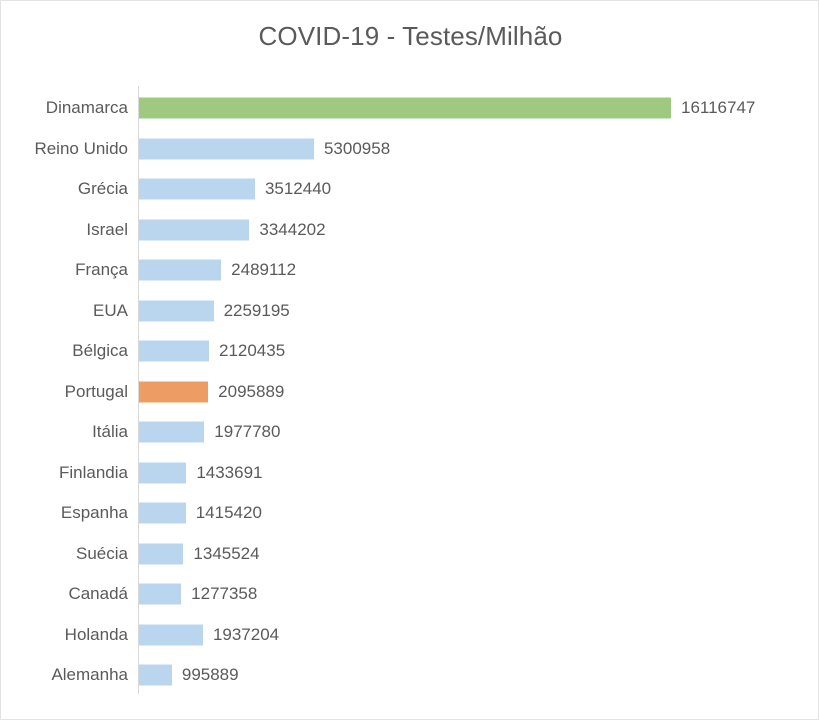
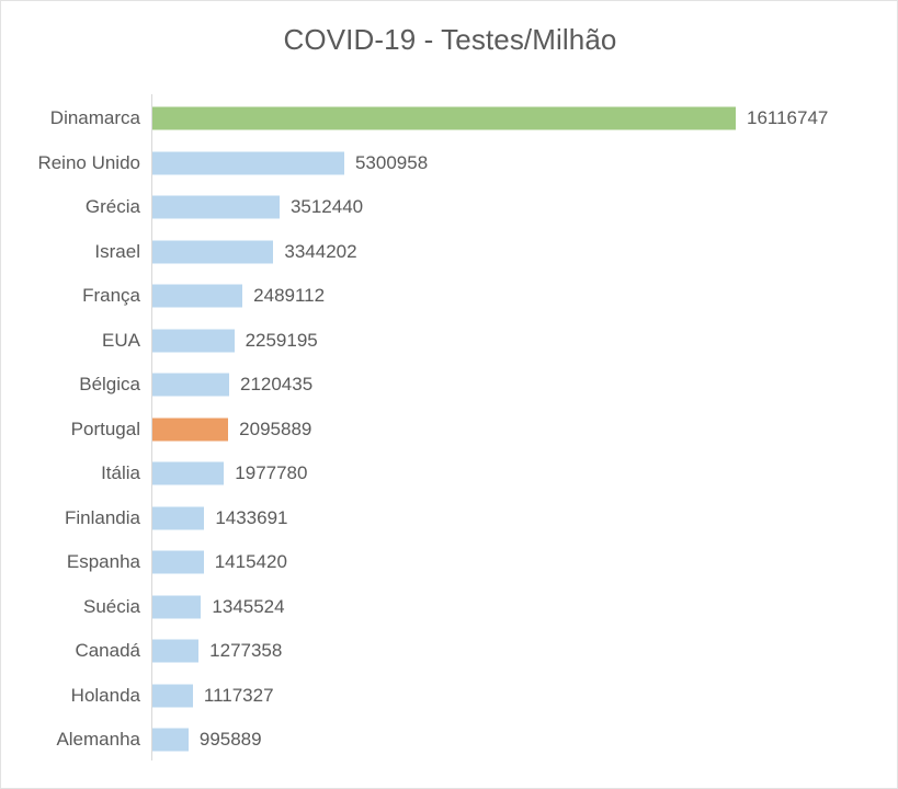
Holanda: 1937204 -> 1117327
